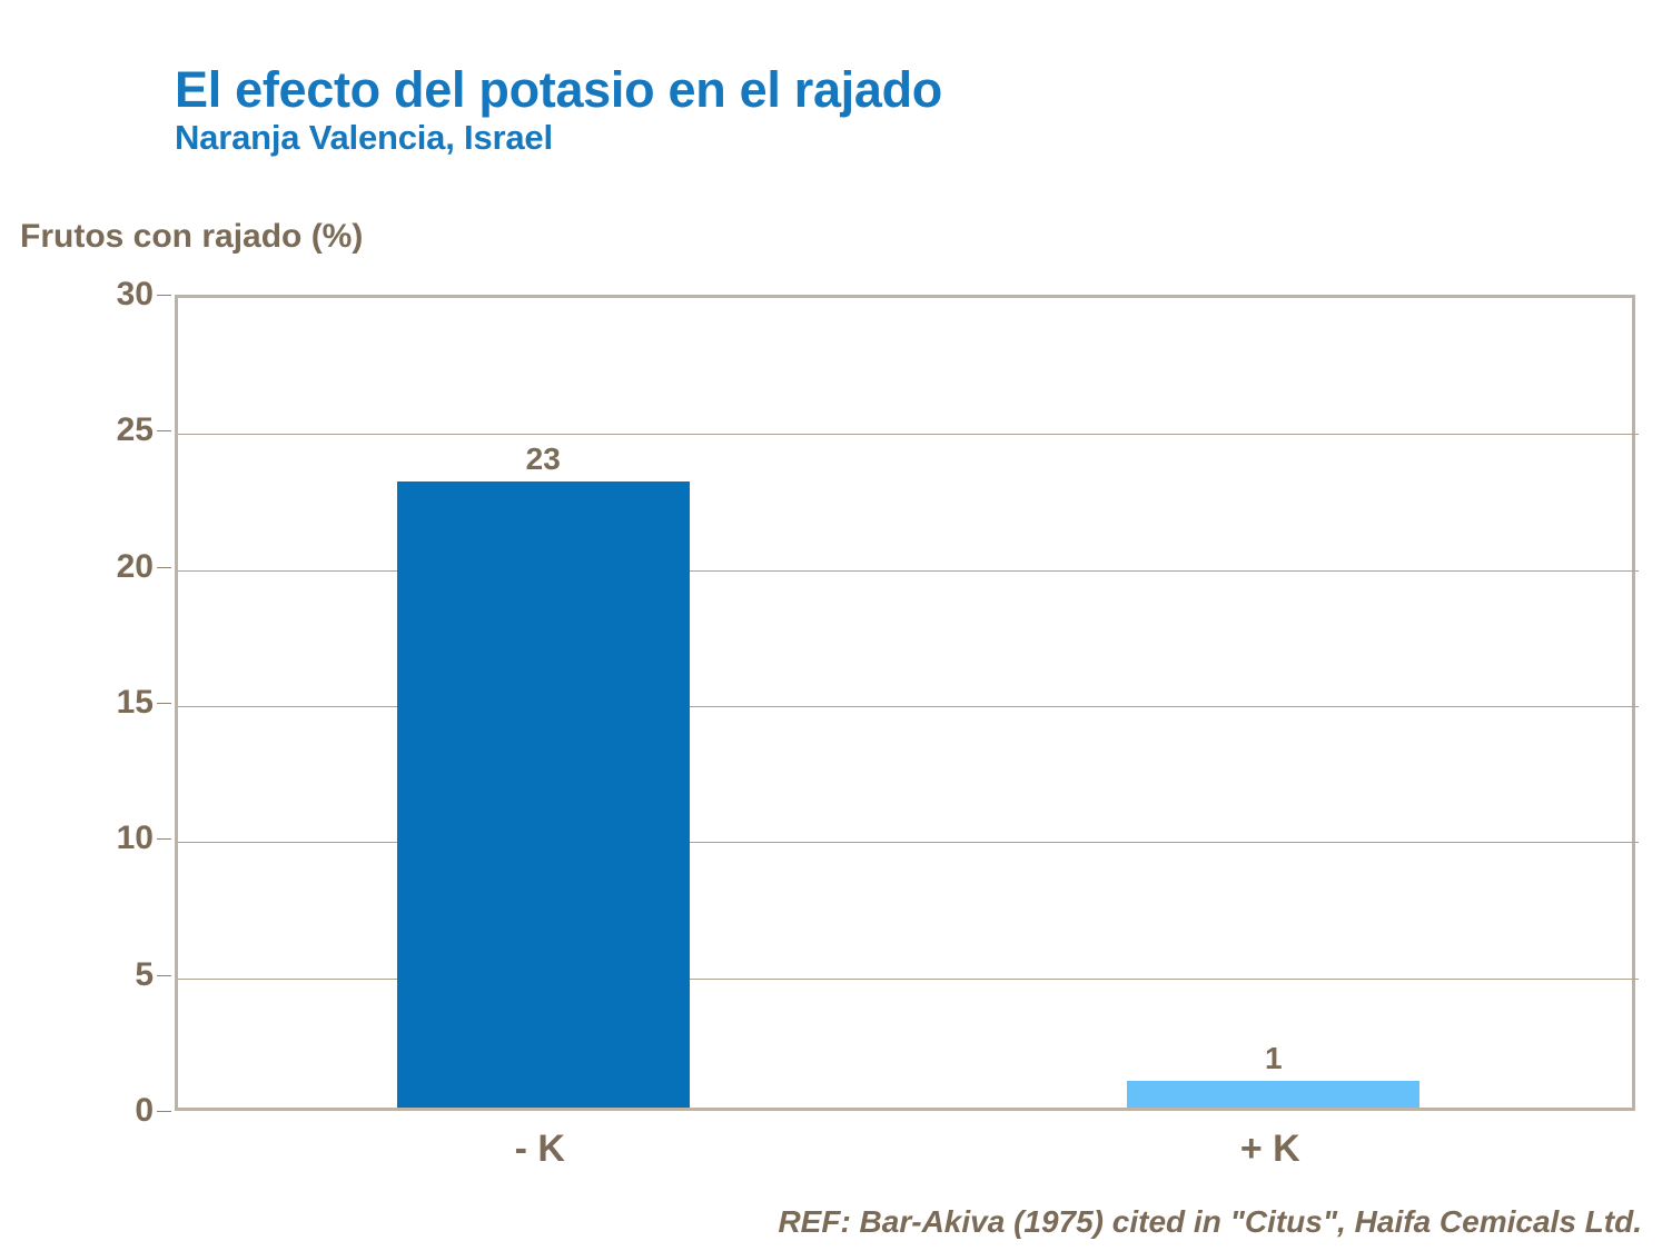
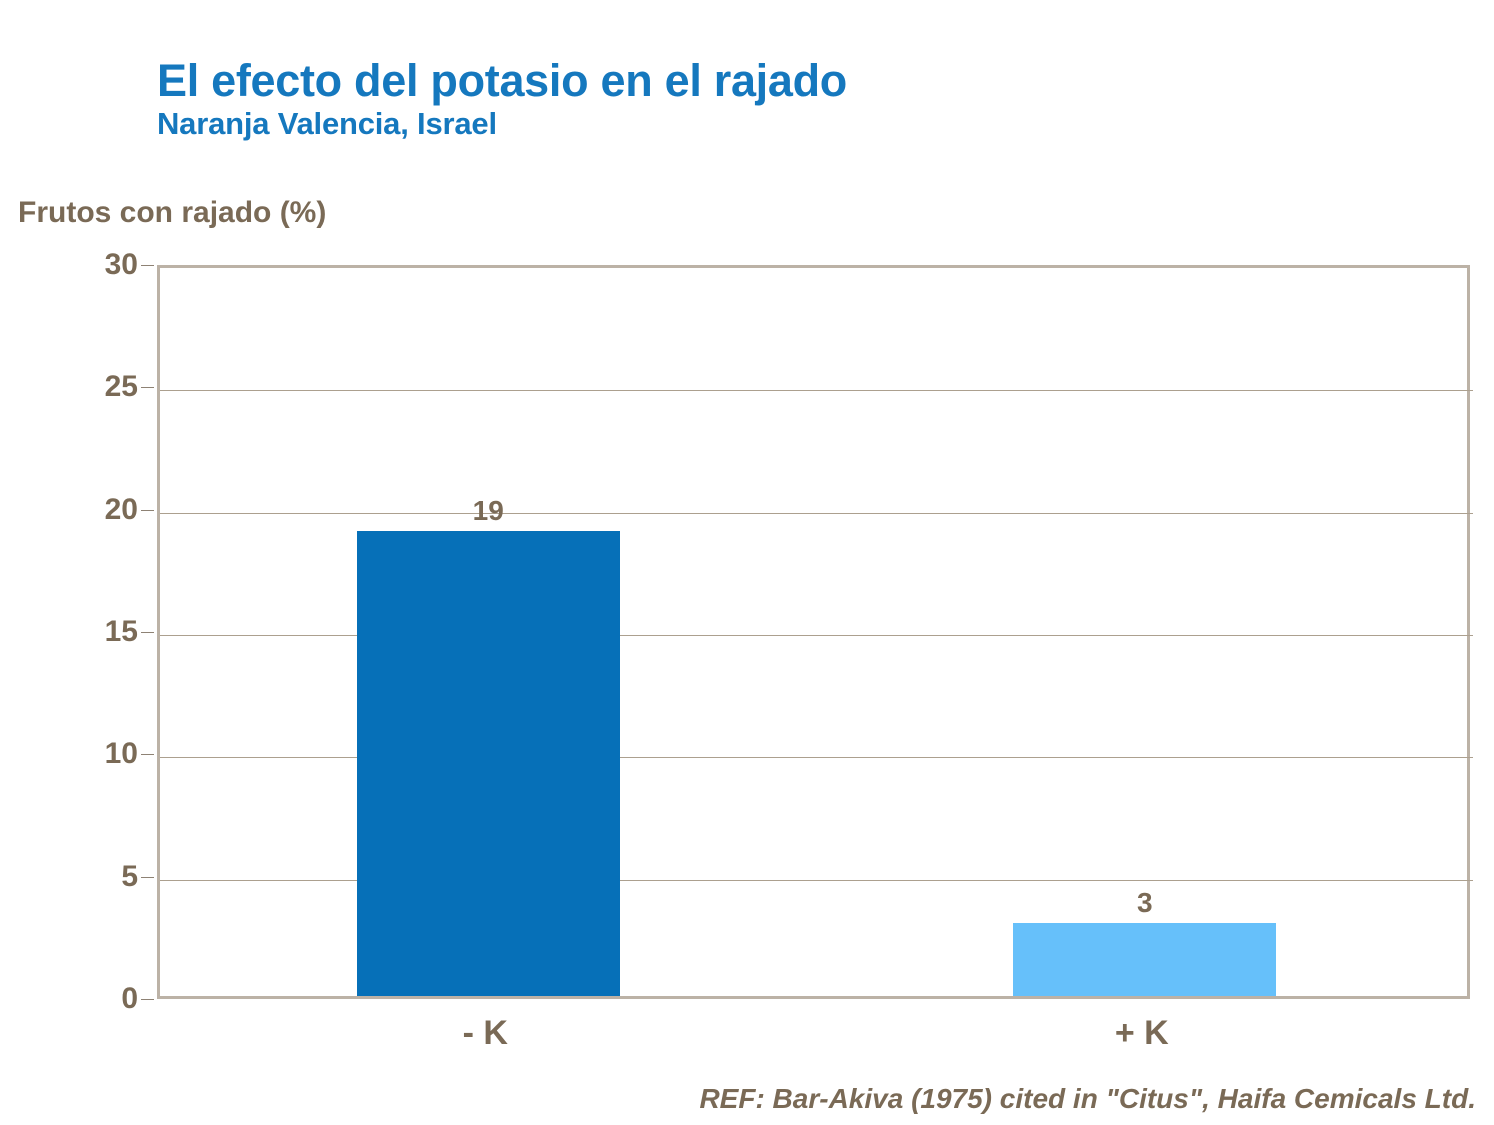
- K: 23 -> 19
+ K: 1 -> 3
